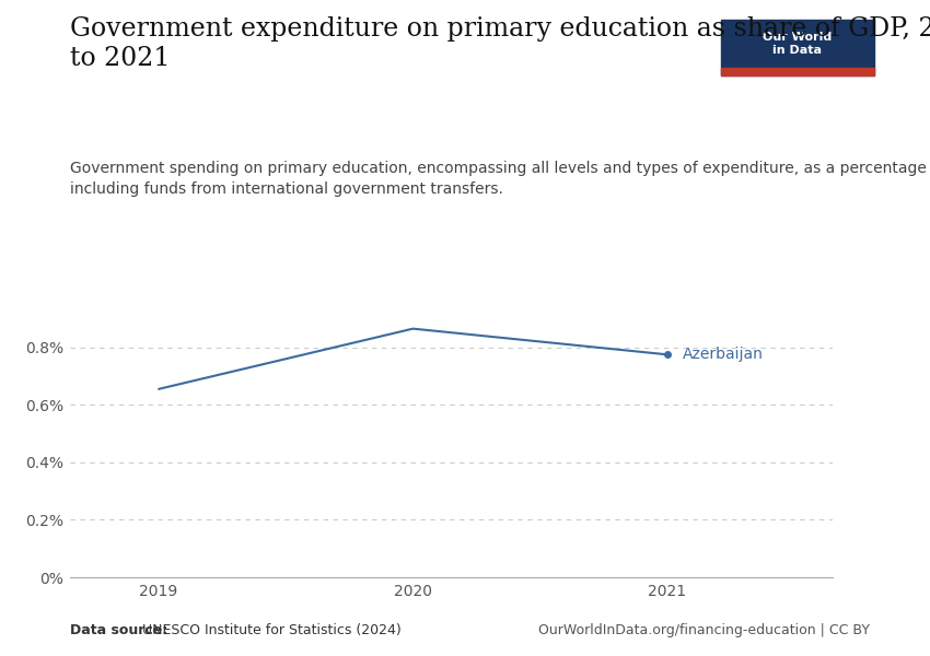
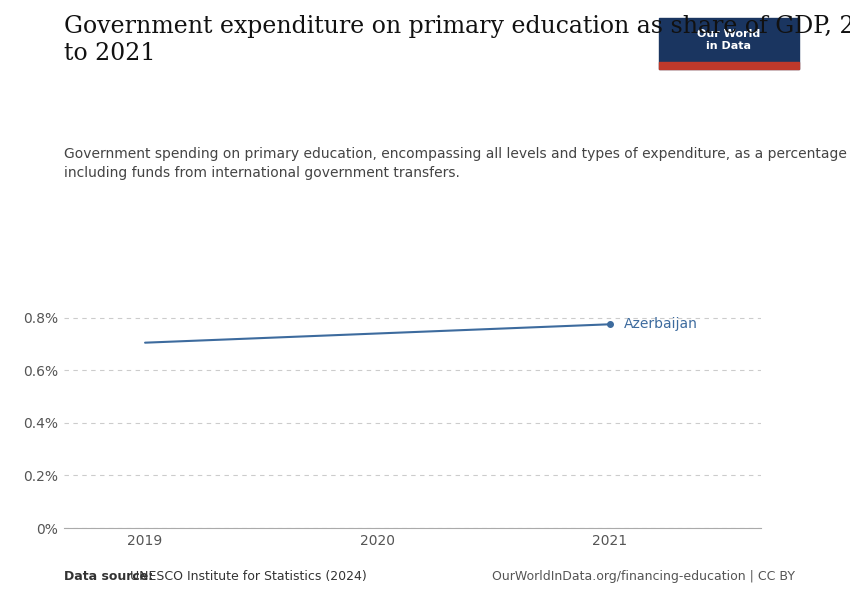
2019: 0.655% -> 0.705%
2020: 0.865% -> 0.740%
